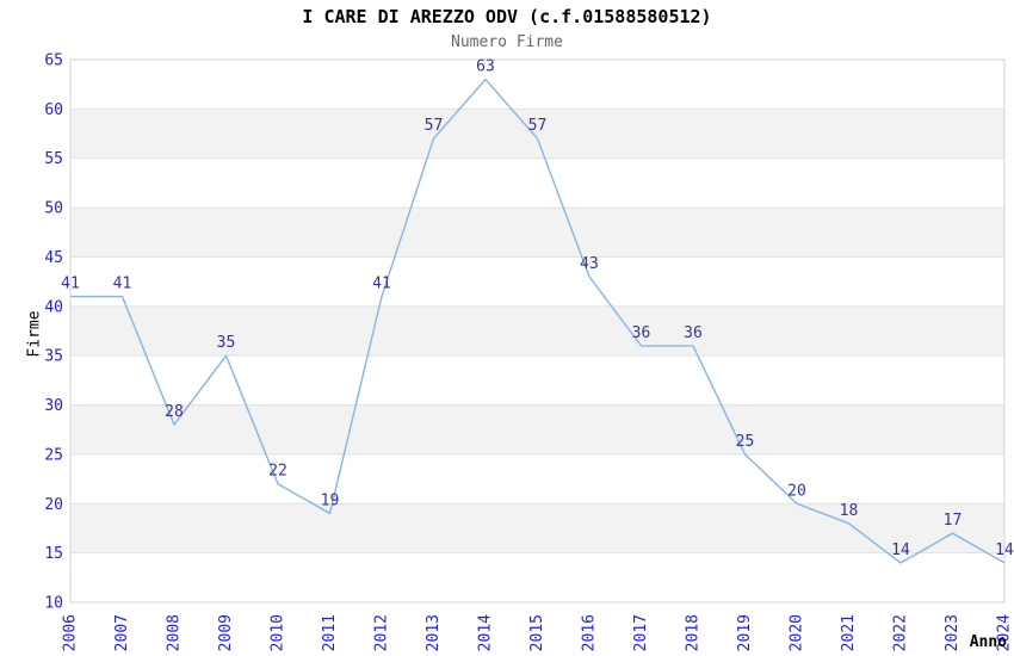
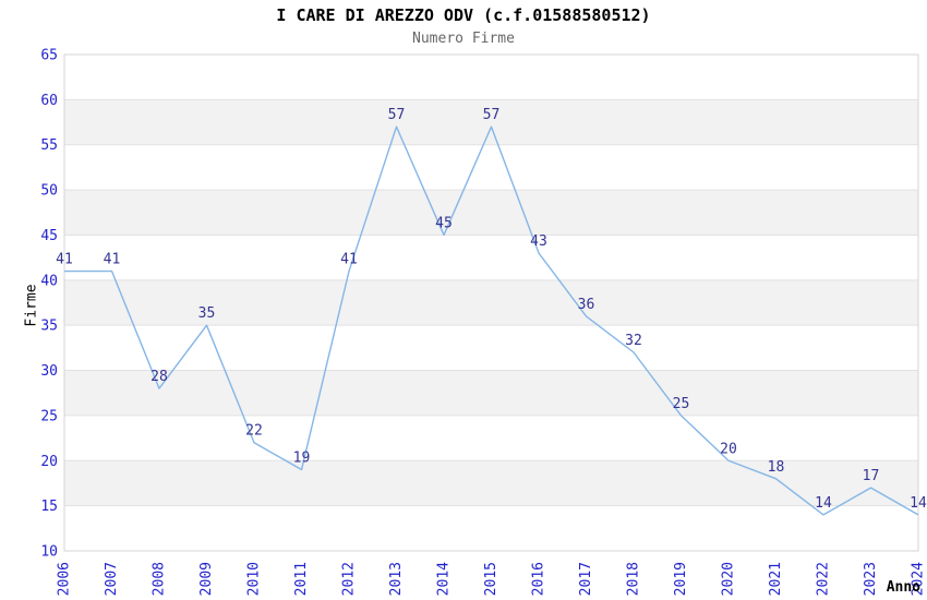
2014: 63 -> 45
2018: 36 -> 32
